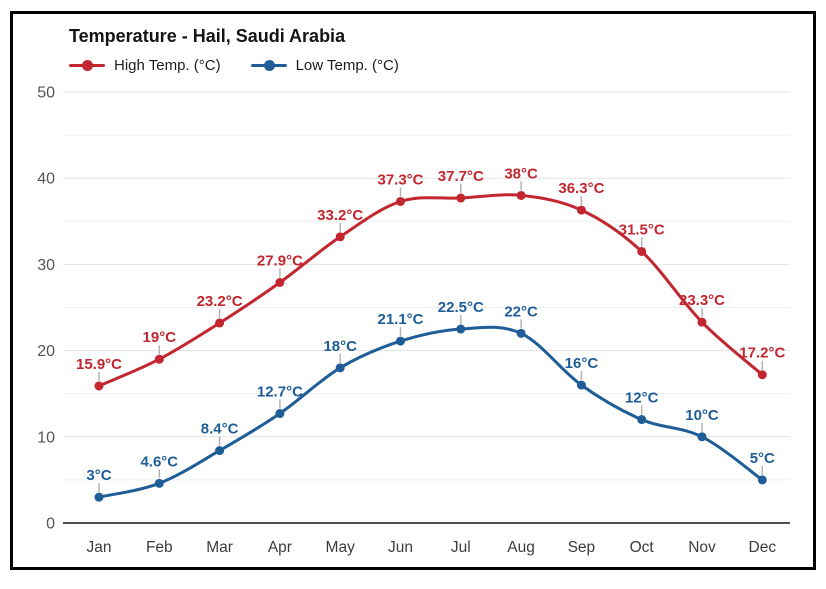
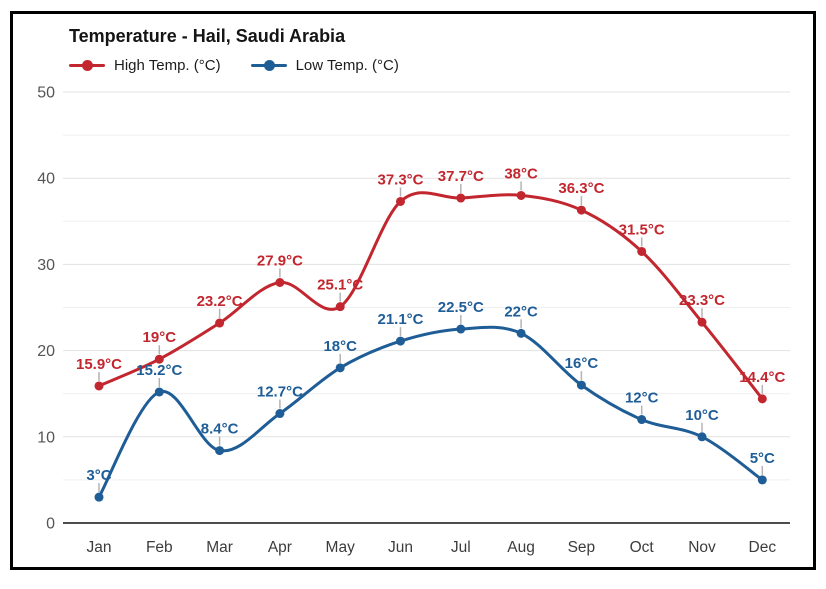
Low Temp. (°C)/Feb: 4.6°C -> 15.2°C
High Temp. (°C)/May: 33.2°C -> 25.1°C
High Temp. (°C)/Dec: 17.2°C -> 14.4°C
